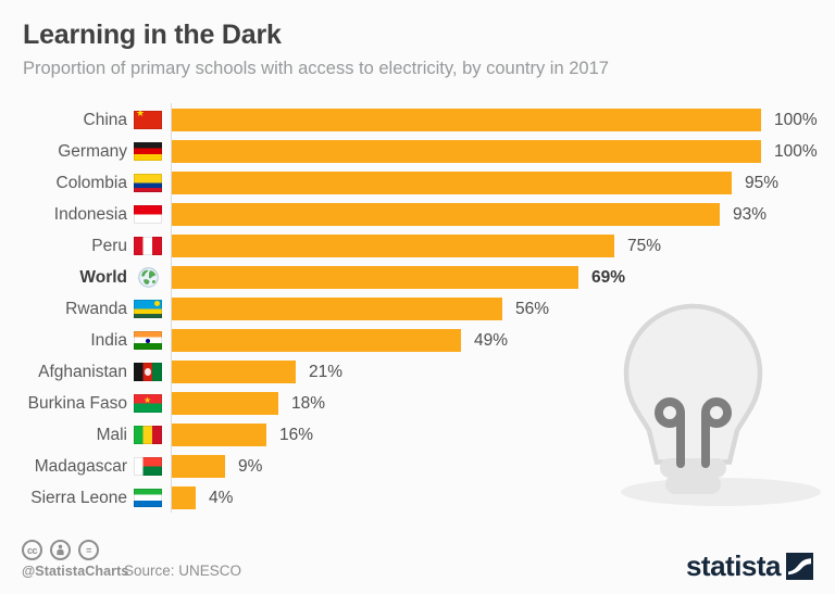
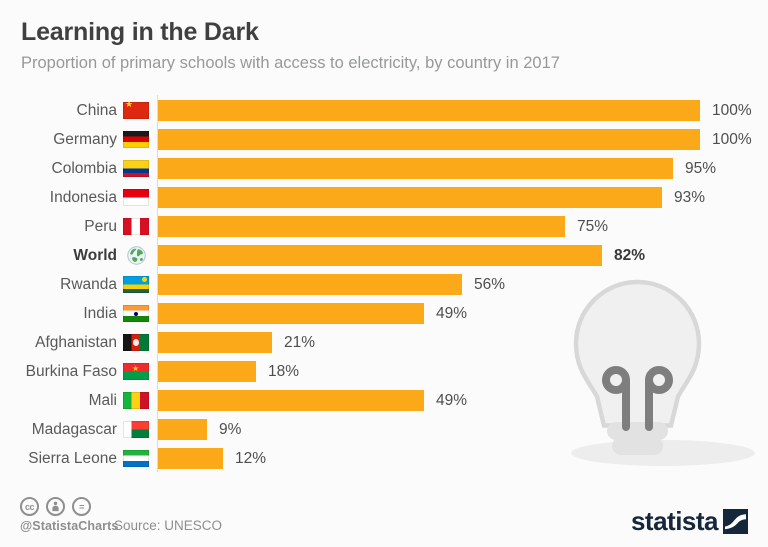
World: 69% -> 82%
Mali: 16% -> 49%
Sierra Leone: 4% -> 12%
